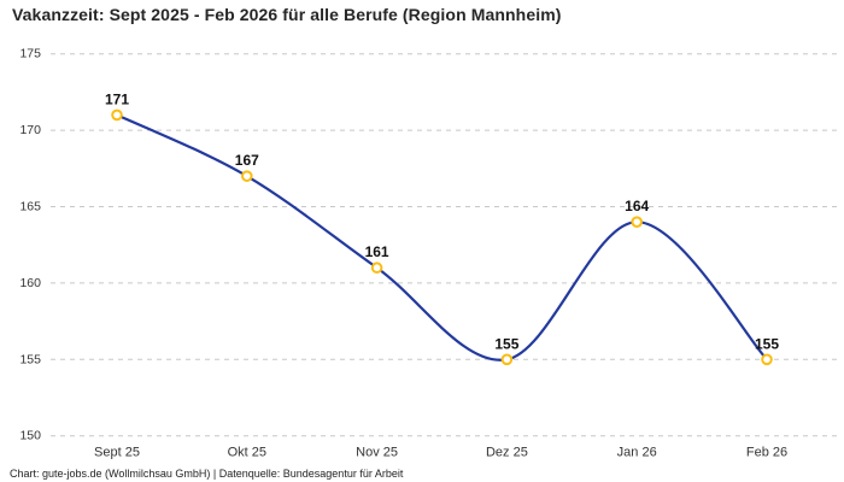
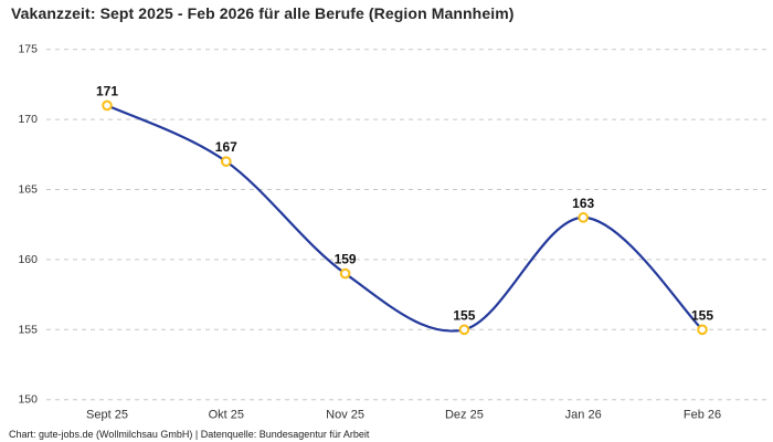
Nov 25: 161 -> 159
Jan 26: 164 -> 163
